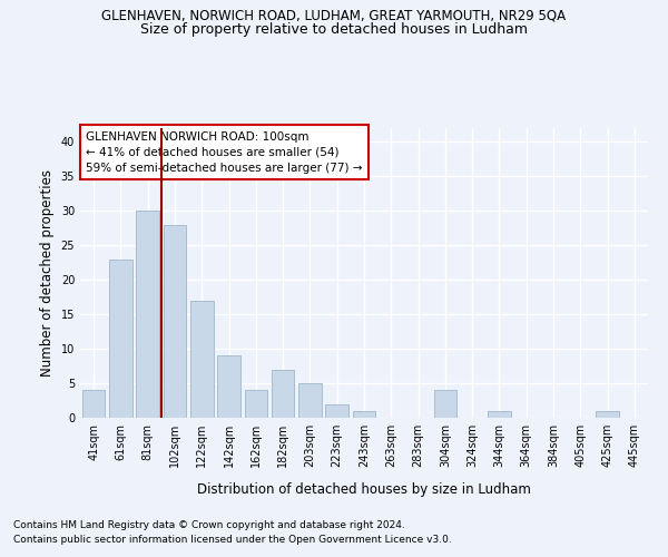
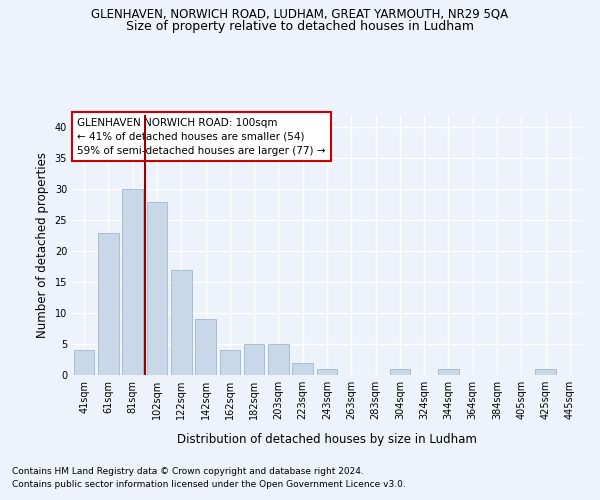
182sqm: 7 -> 5
304sqm: 4 -> 1
